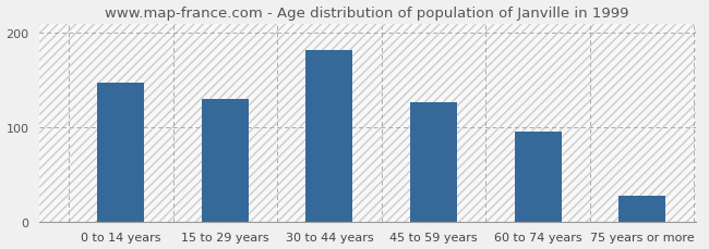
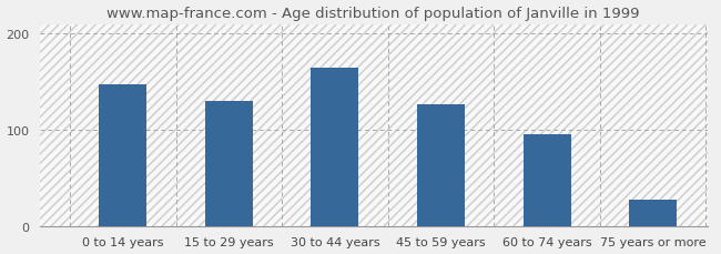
30 to 44 years: 182 -> 165
